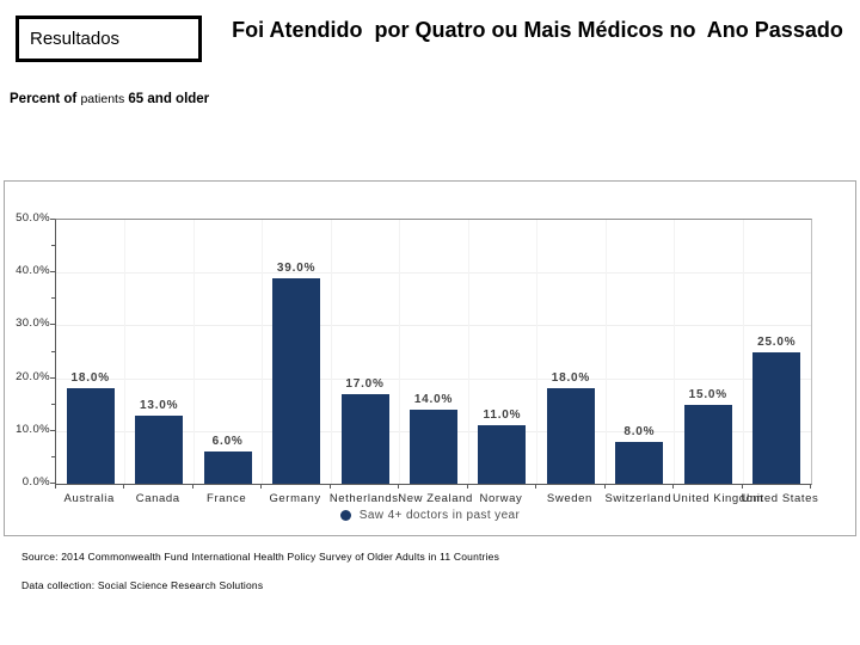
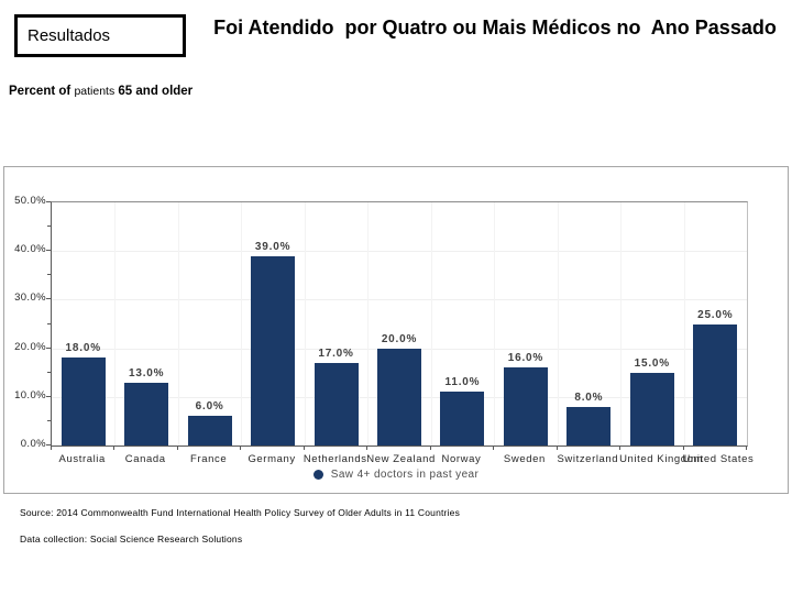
New Zealand: 14.0% -> 20.0%
Sweden: 18.0% -> 16.0%
